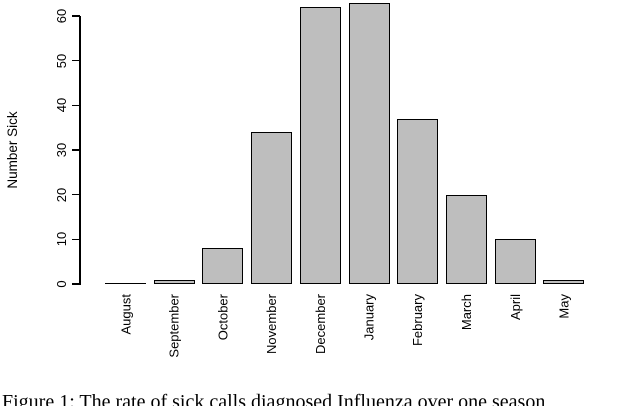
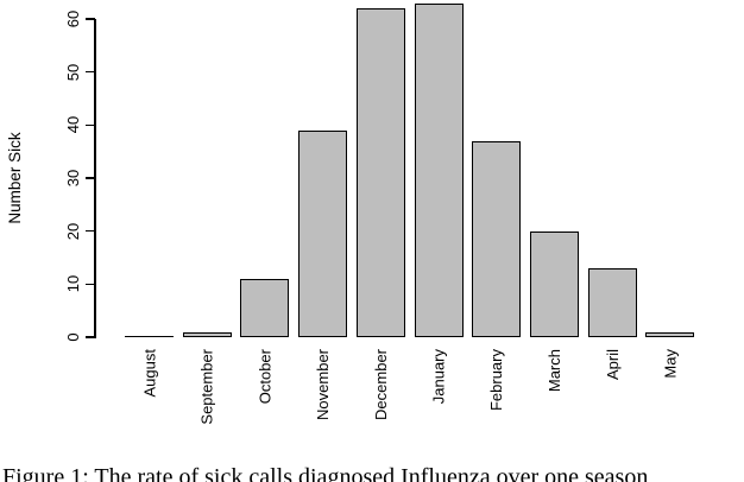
October: 8 -> 11
November: 34 -> 39
April: 10 -> 13
